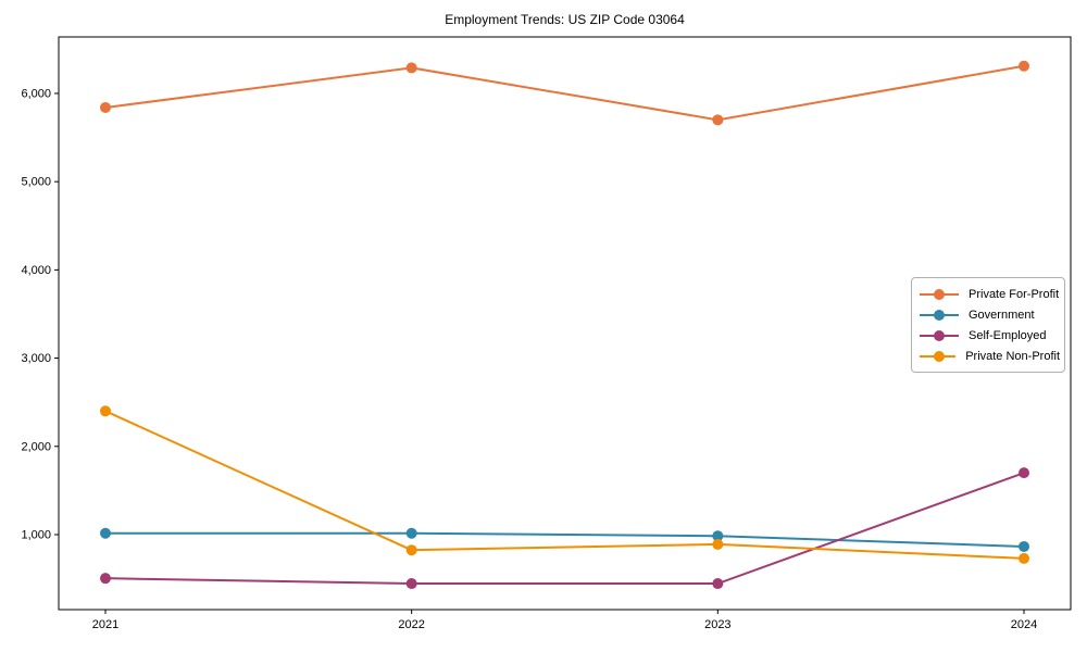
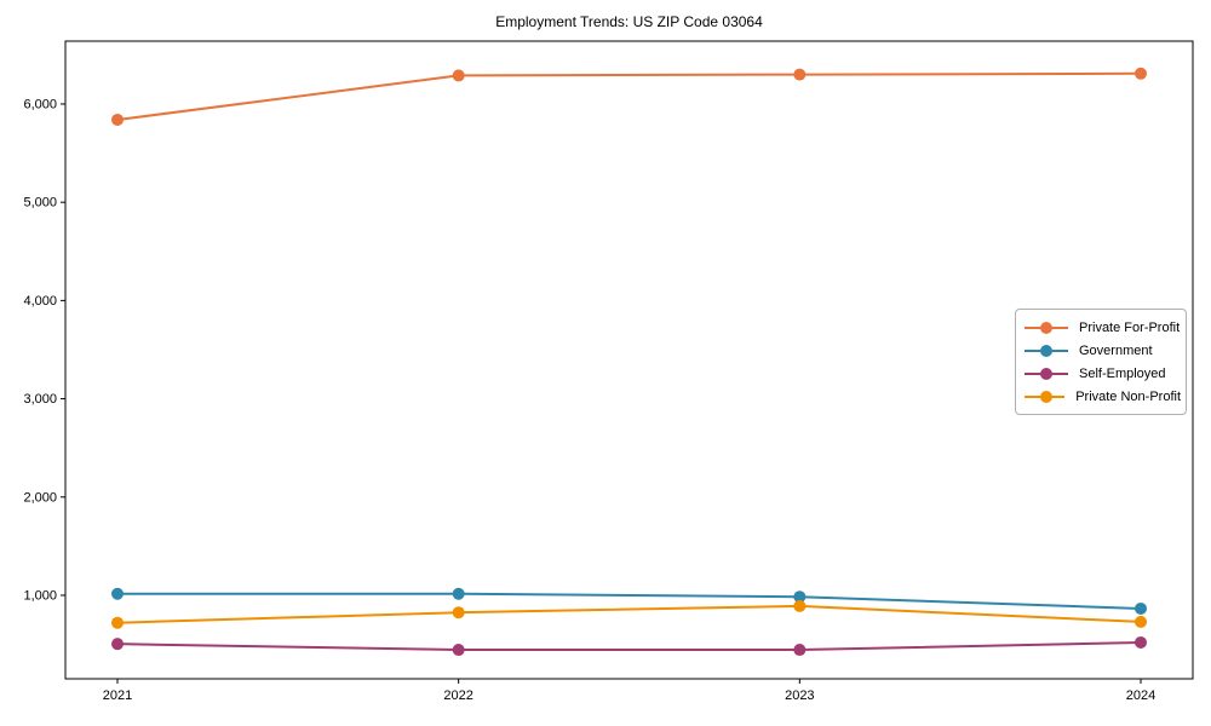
Private Non-Profit/2021: 2400 -> 700
Private For-Profit/2023: 5700 -> 6300
Self-Employed/2024: 1700 -> 500
